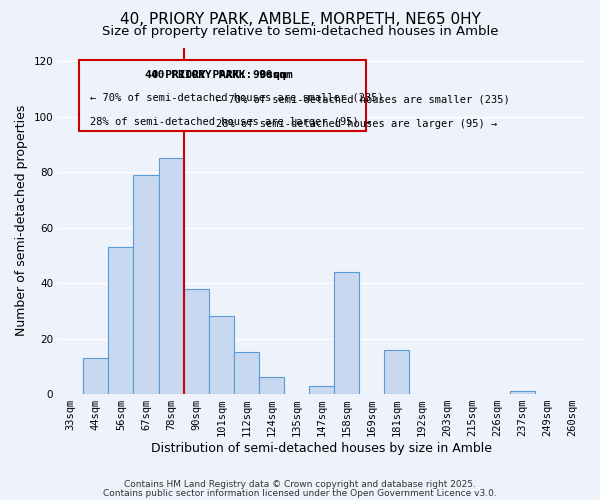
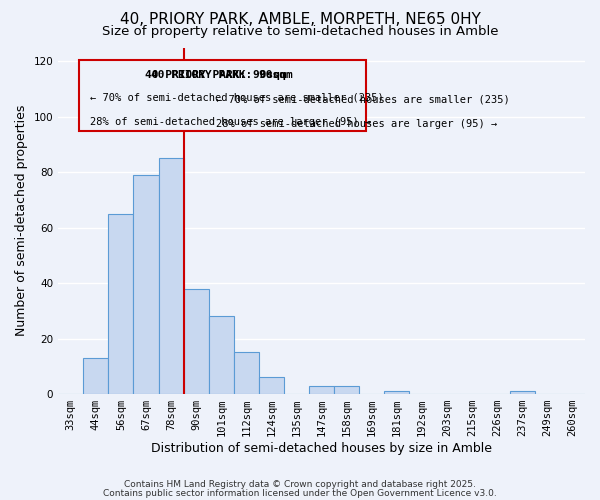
56sqm: 53 -> 65
158sqm: 44 -> 3
181sqm: 16 -> 1
